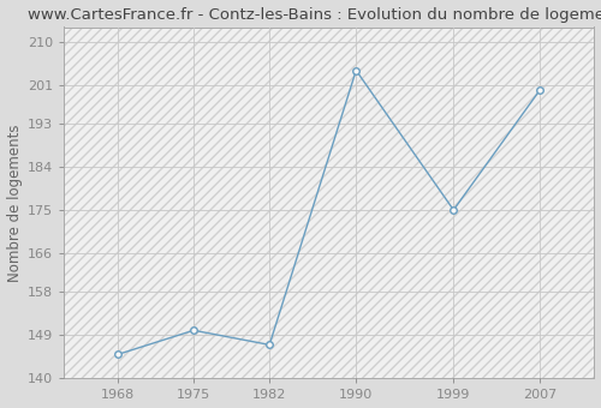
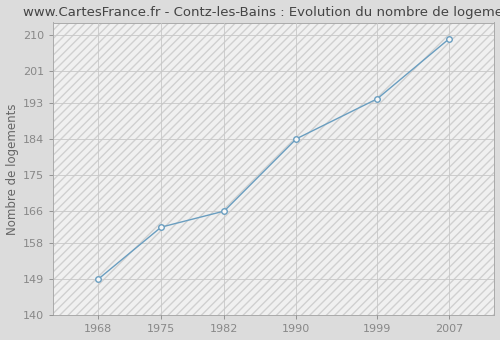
1968: 145 -> 149
1975: 150 -> 162
1982: 147 -> 166
1990: 204 -> 184
1999: 175 -> 194
2007: 200 -> 209
